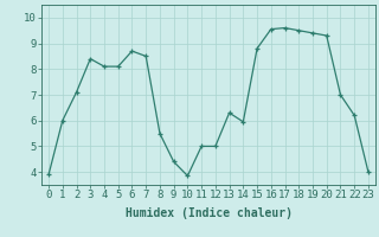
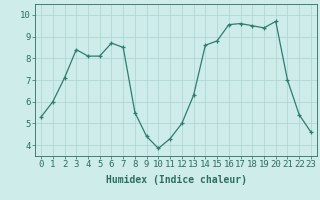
0: 3.90 -> 5.30
11: 5.00 -> 4.30
14: 5.95 -> 8.60
20: 9.30 -> 9.70
22: 6.20 -> 5.40
23: 4.00 -> 4.60
